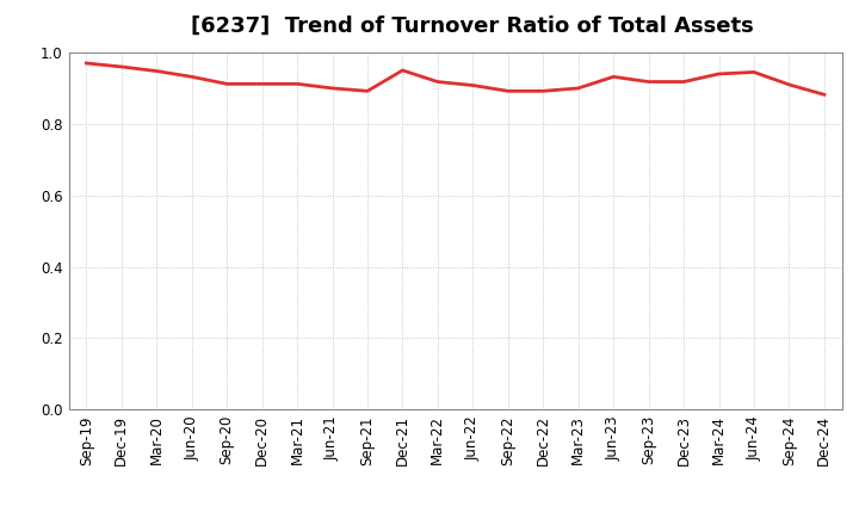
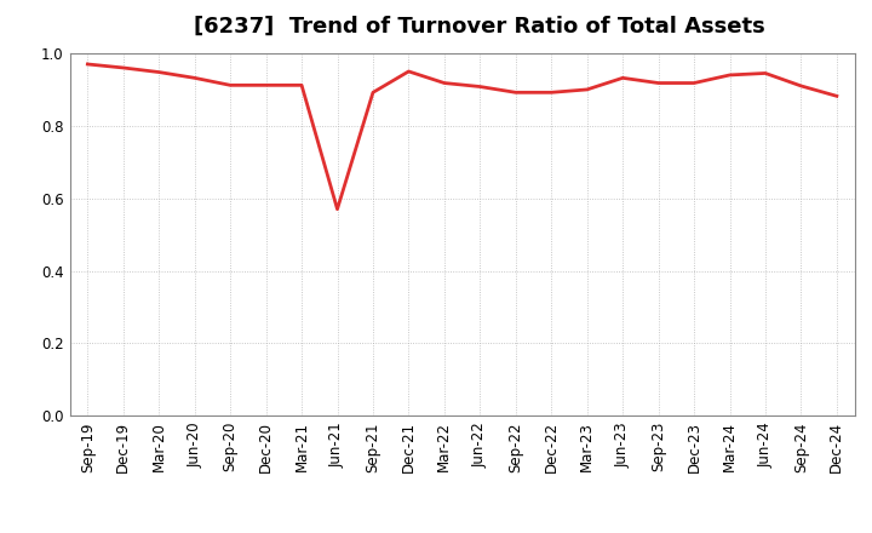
Jun-21: 0.900 -> 0.570
